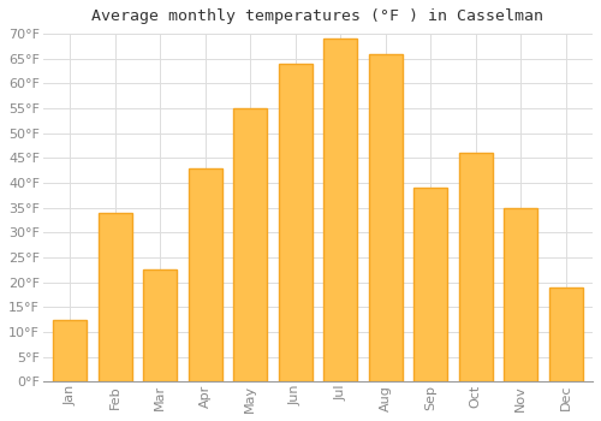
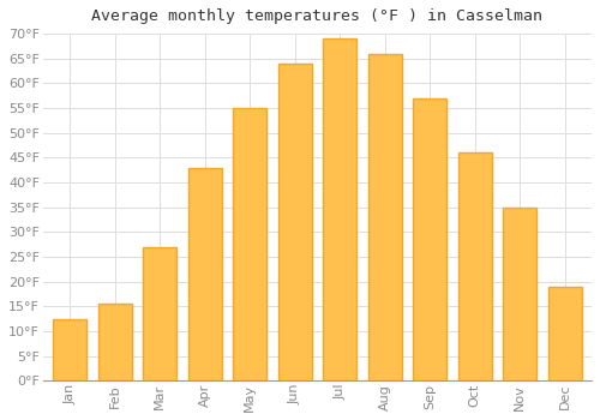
Feb: 34.0°F -> 15.5°F
Mar: 22.5°F -> 27.0°F
Sep: 39.0°F -> 57.0°F
